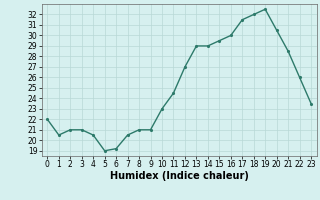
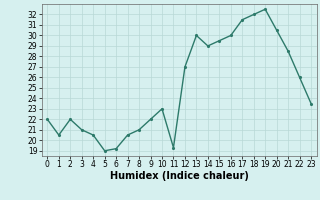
2: 21.0 -> 22.0
9: 21.0 -> 22.0
11: 24.5 -> 19.3
13: 29.0 -> 30.0
